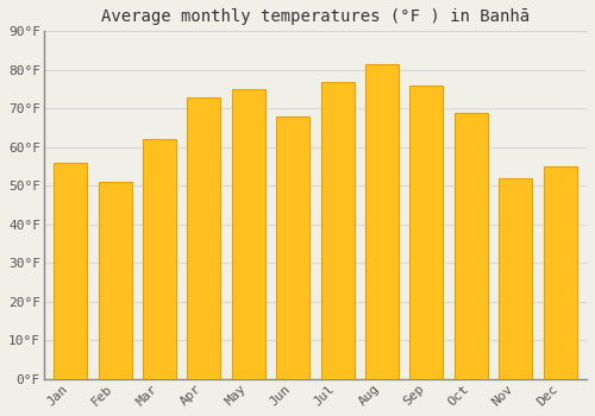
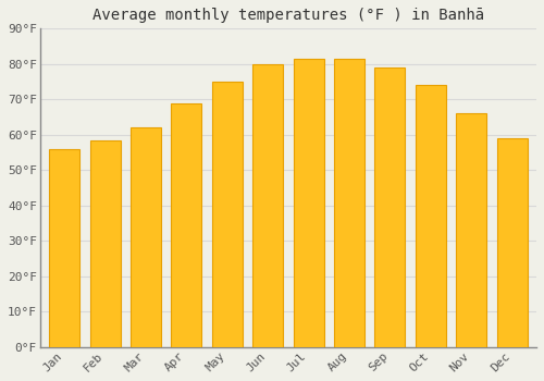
Feb: 51.0°F -> 58.5°F
Apr: 73.0°F -> 69.0°F
Jun: 68.0°F -> 80.0°F
Jul: 77.0°F -> 81.5°F
Sep: 76.0°F -> 79.0°F
Oct: 69.0°F -> 74.0°F
Nov: 52.0°F -> 66.0°F
Dec: 55.0°F -> 59.0°F
